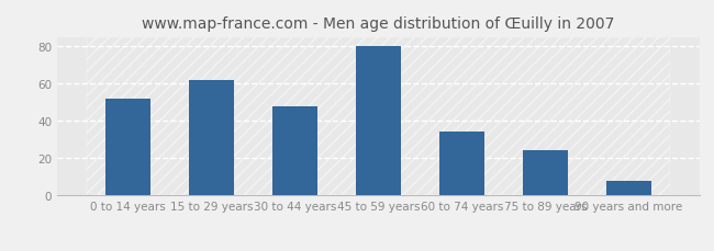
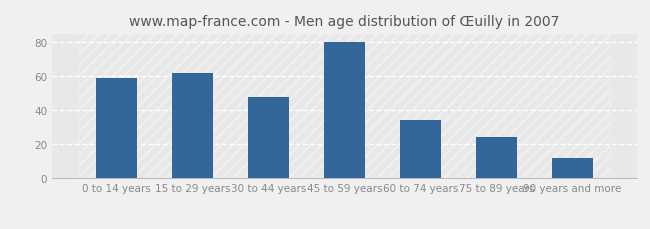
0 to 14 years: 52 -> 59
90 years and more: 8 -> 12
